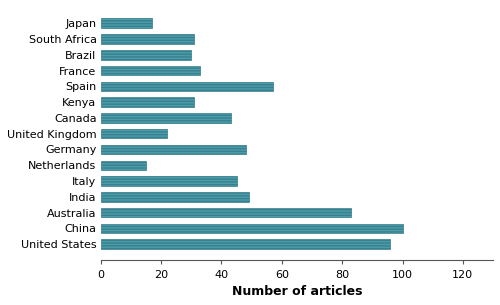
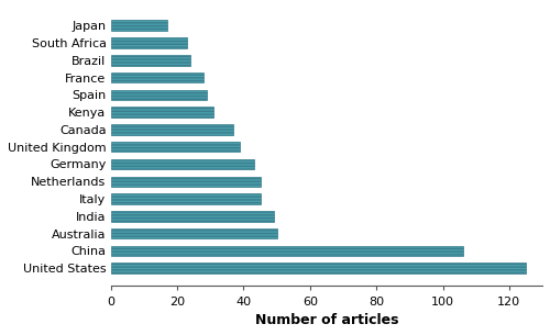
South Africa: 31 -> 23
Brazil: 30 -> 24
France: 33 -> 28
Spain: 57 -> 29
Canada: 43 -> 37
United Kingdom: 22 -> 39
Germany: 48 -> 43
Netherlands: 15 -> 45
Australia: 83 -> 50
China: 100 -> 106
United States: 96 -> 125
